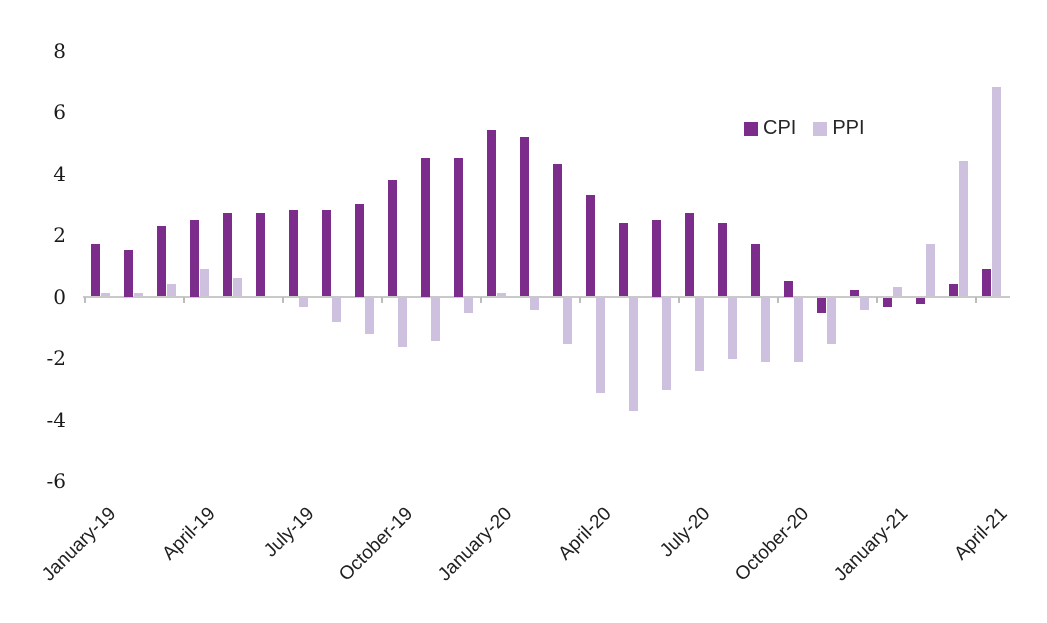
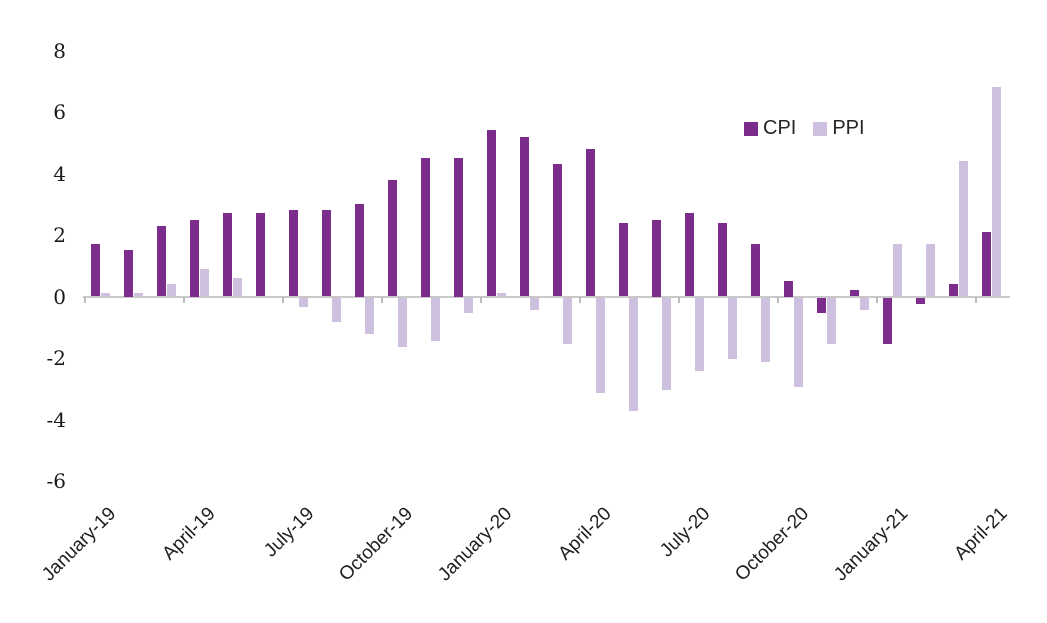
CPI/April-20: 3.3 -> 4.8
PPI/October-20: -2.1 -> -2.9
CPI/January-21: -0.3 -> -1.5
PPI/January-21: 0.3 -> 1.7
CPI/April-21: 0.9 -> 2.1
